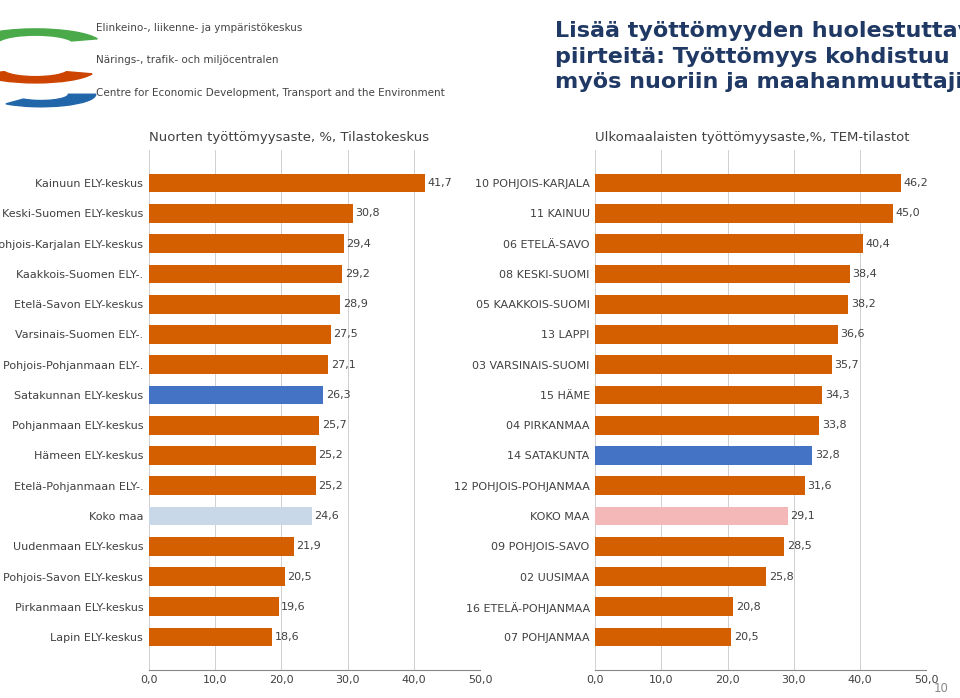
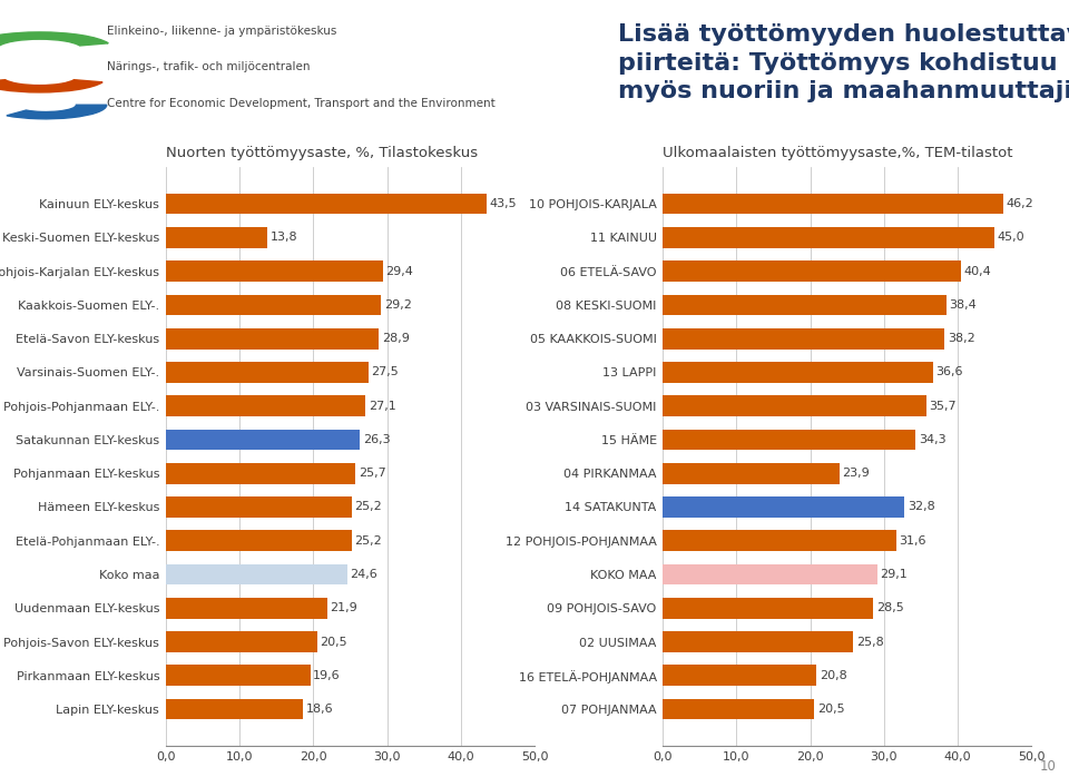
Kainuun ELY-keskus: 41,7 -> 43,5
Keski-Suomen ELY-keskus: 30,8 -> 13,8
04 PIRKANMAA: 33,8 -> 23,9
